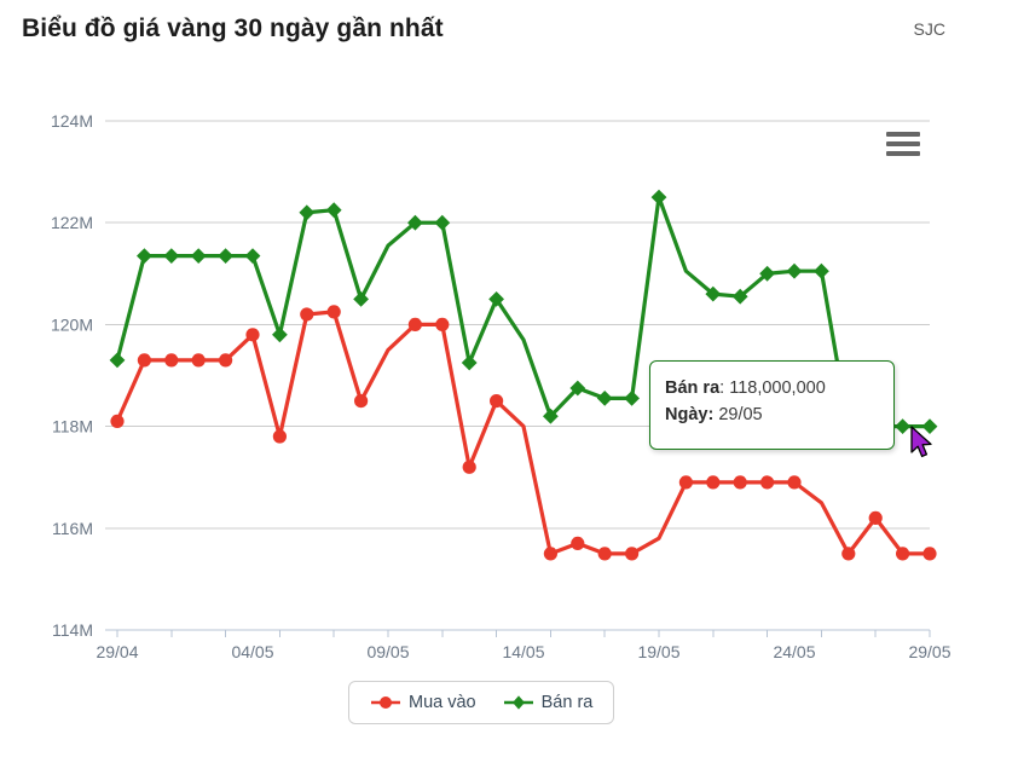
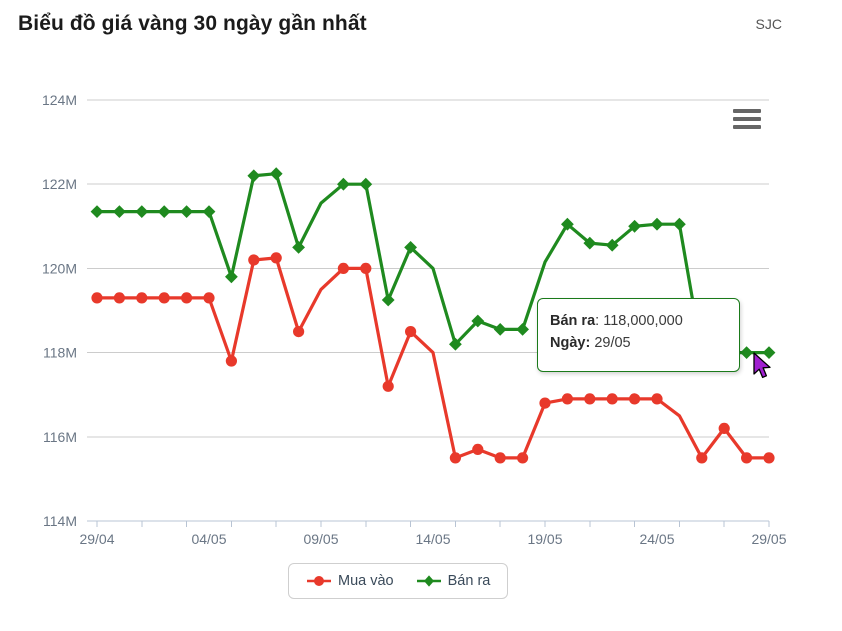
Mua vào/29/04: 118.1M -> 119.3M
Bán ra/29/04: 119.3M -> 121.4M
Mua vào/04/05: 119.8M -> 119.3M
Bán ra/14/05: 119.7M -> 120.0M
Mua vào/19/05: 115.8M -> 116.8M
Bán ra/19/05: 122.5M -> 120.2M
